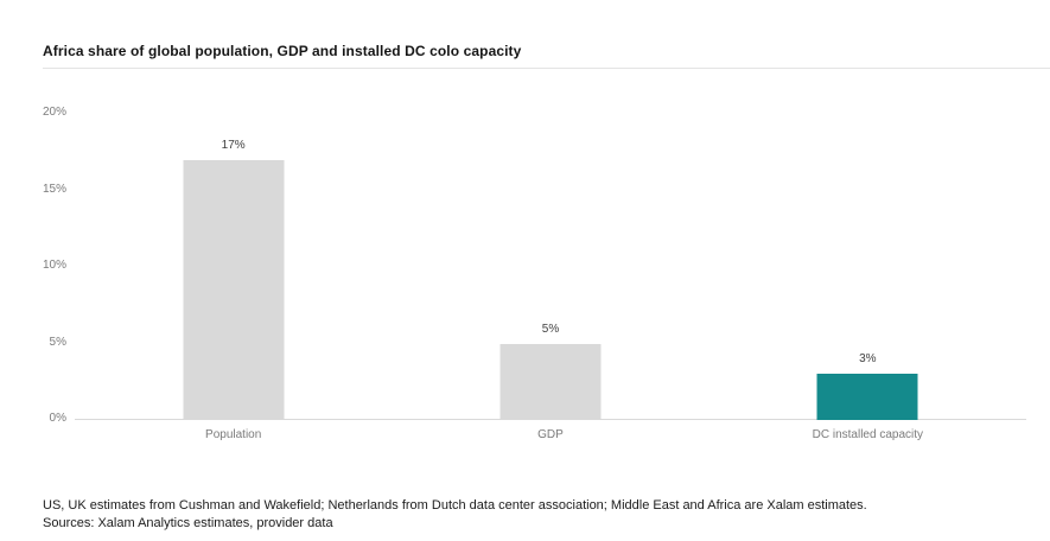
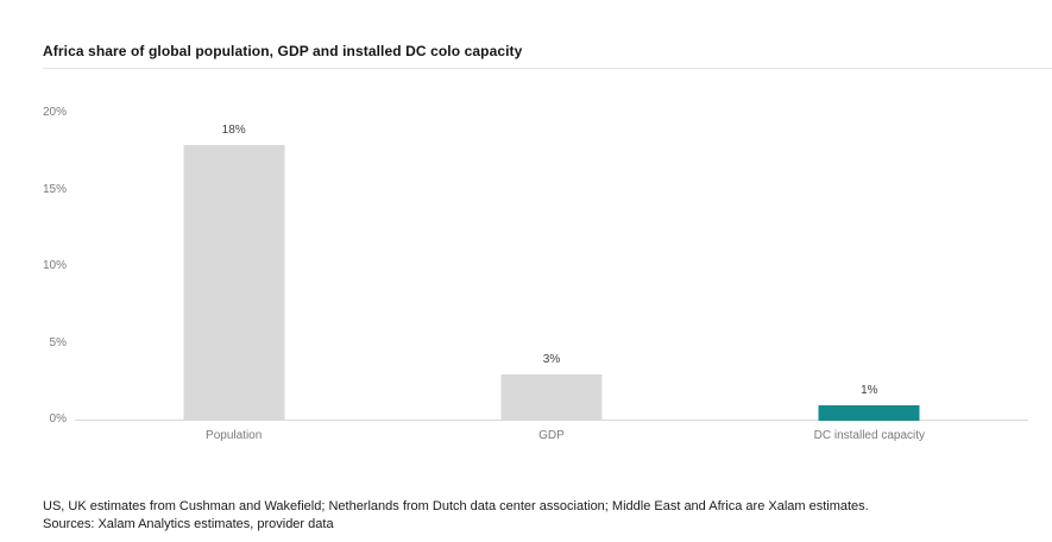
Population: 17% -> 18%
GDP: 5% -> 3%
DC installed capacity: 3% -> 1%
